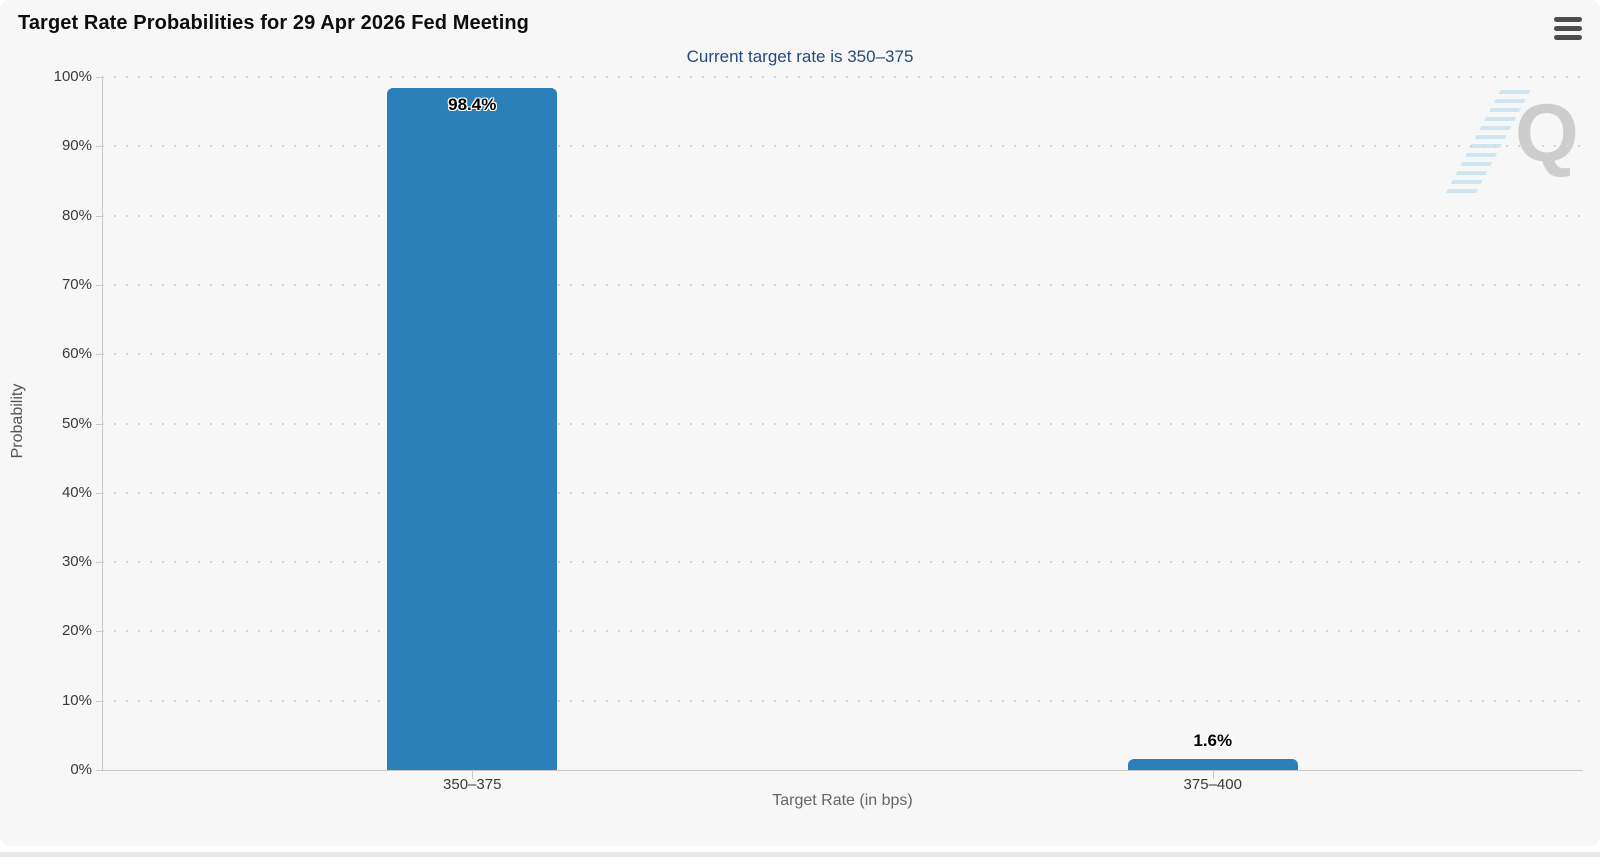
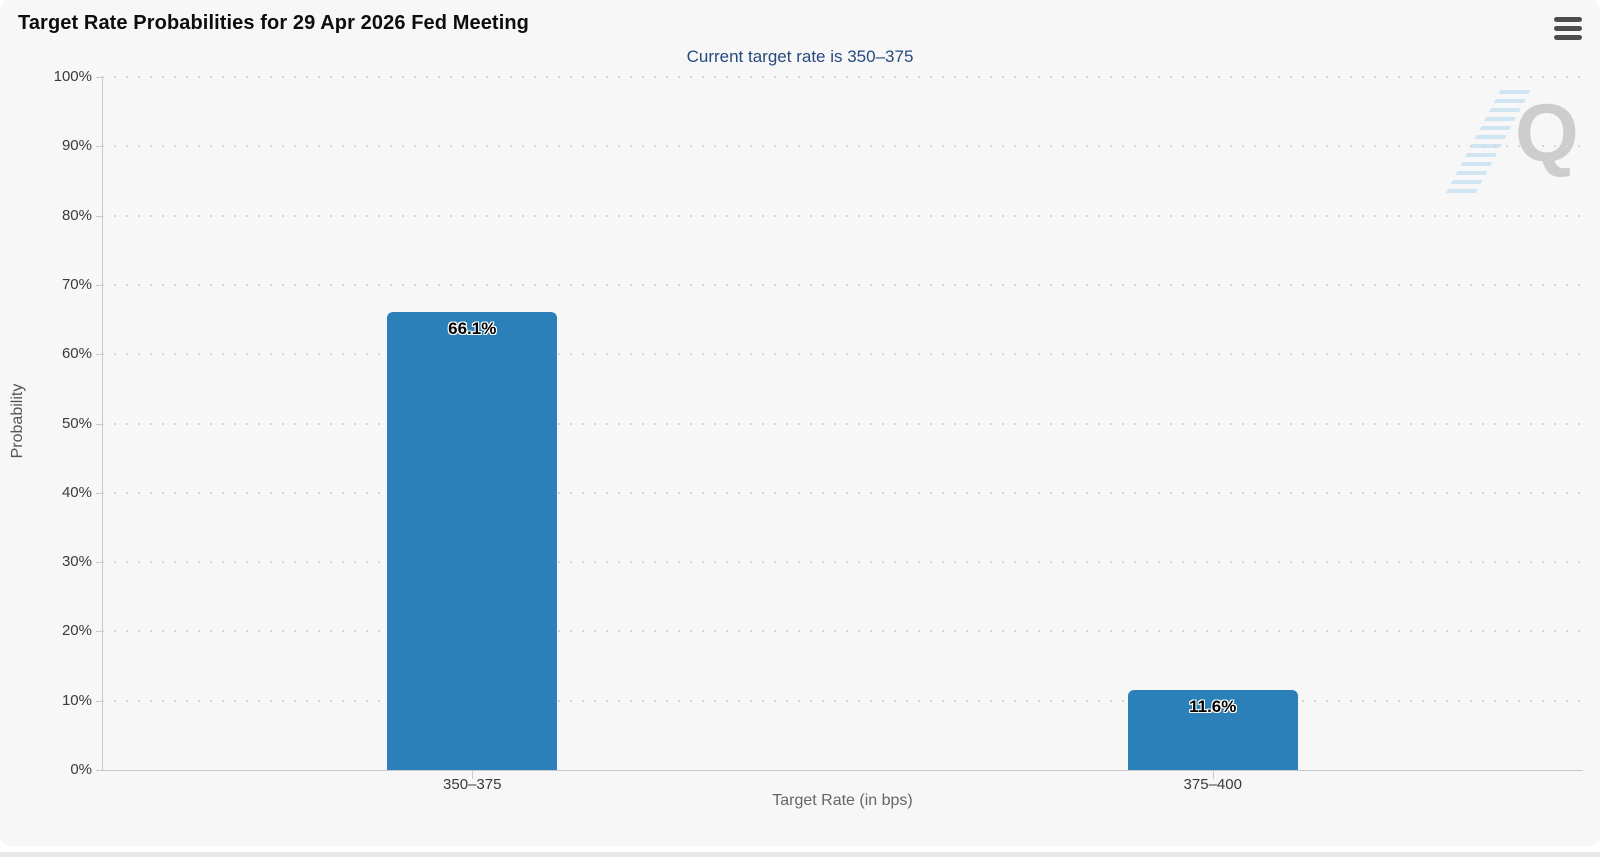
350–375: 98.4% -> 66.1%
375–400: 1.6% -> 11.6%
